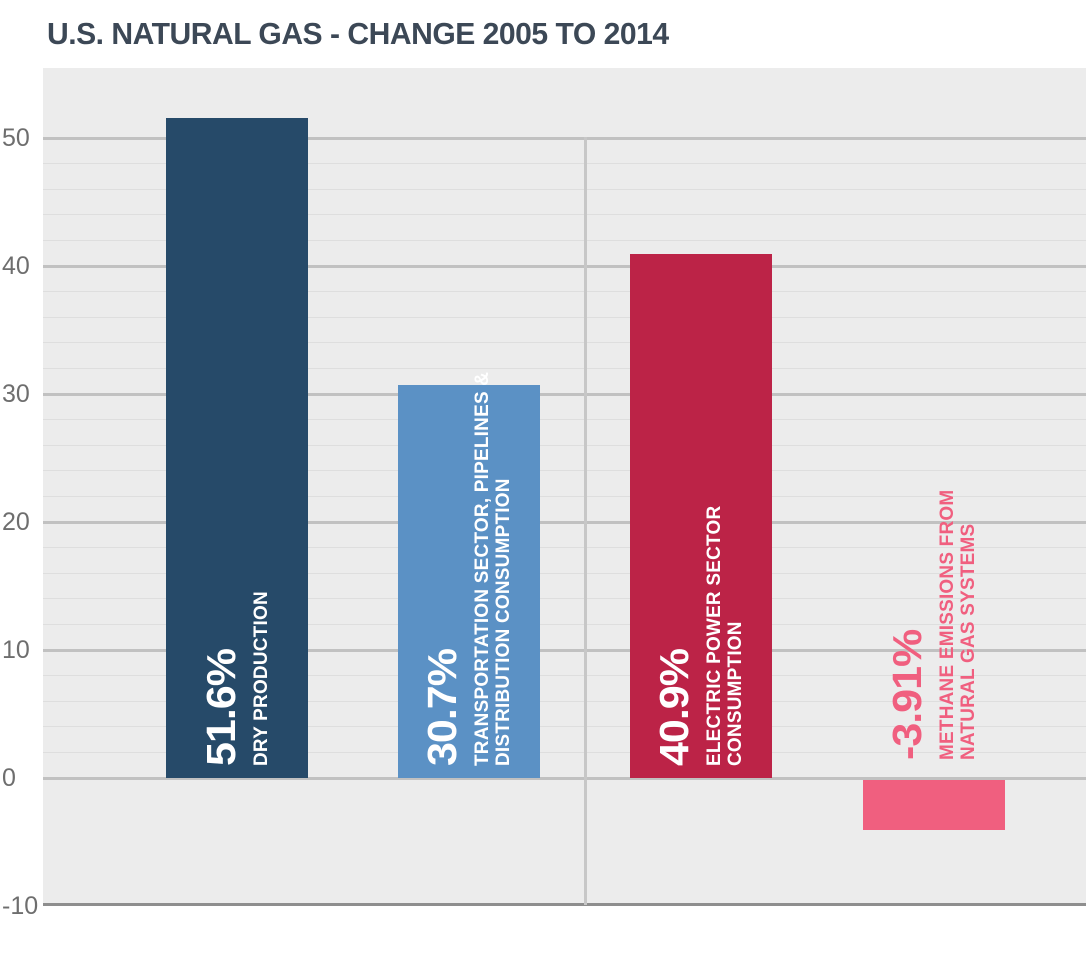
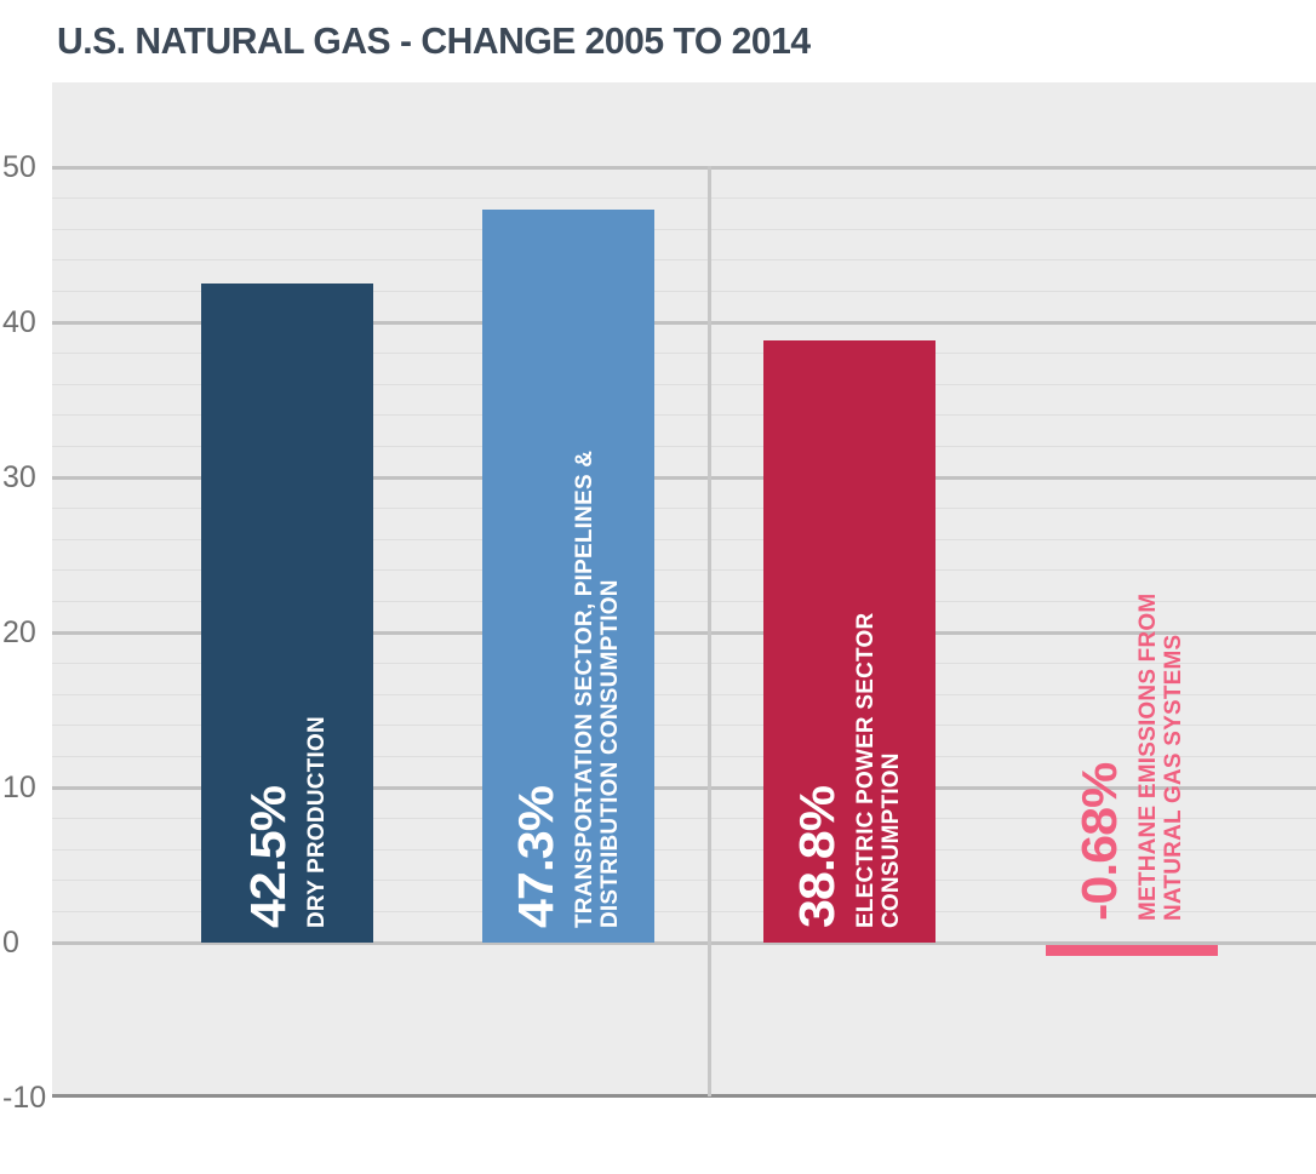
DRY PRODUCTION: 51.6% -> 42.5%
TRANSPORTATION SECTOR, PIPELINES & DISTRIBUTION CONSUMPTION: 30.7% -> 47.3%
ELECTRIC POWER SECTOR CONSUMPTION: 40.9% -> 38.8%
METHANE EMISSIONS FROM NATURAL GAS SYSTEMS: -3.91% -> -0.68%
